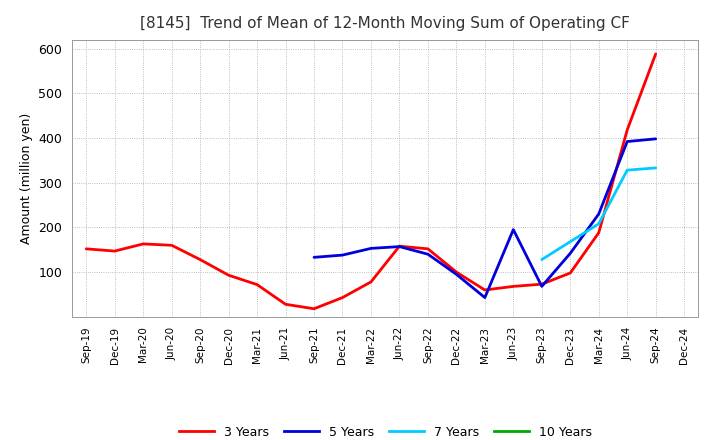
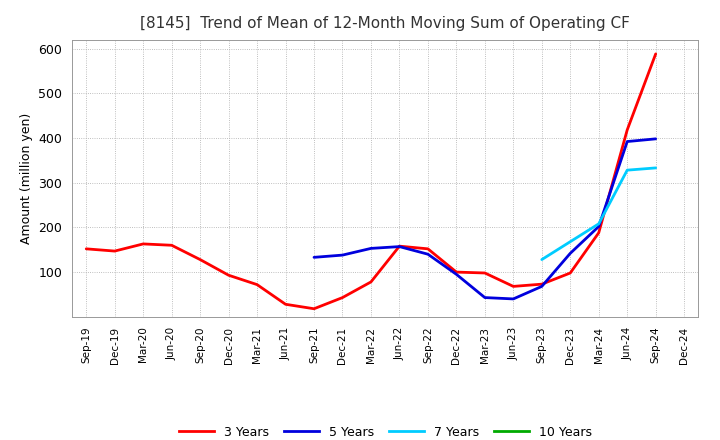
3 Years/Mar-23: 60 -> 98
5 Years/Jun-23: 195 -> 40
5 Years/Mar-24: 230 -> 202
